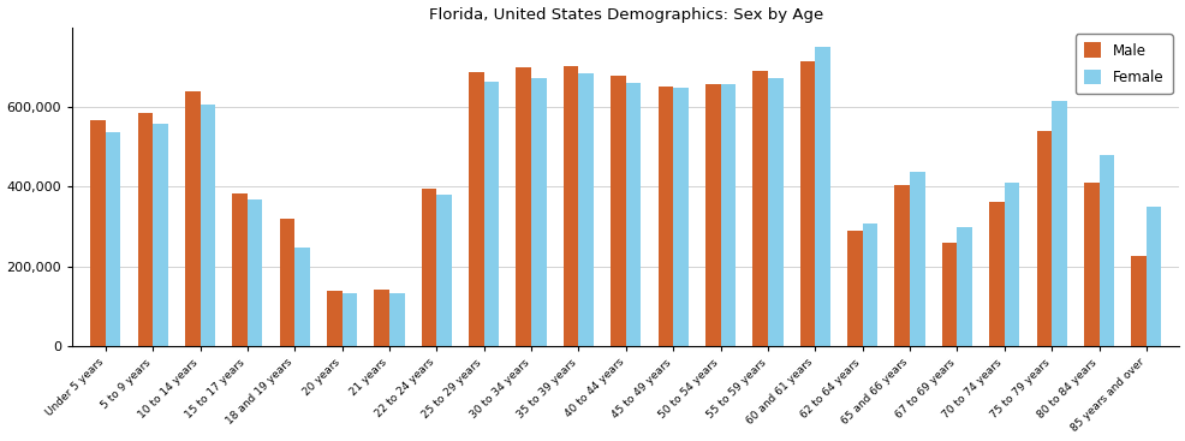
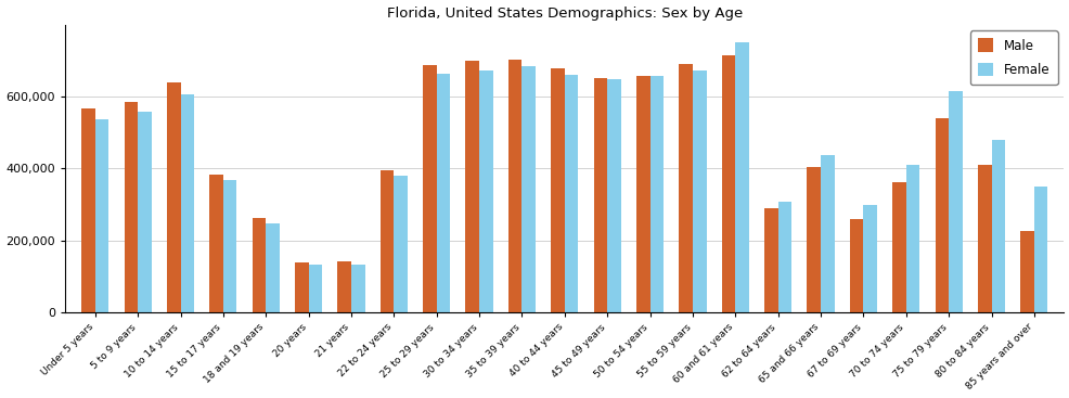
Male/18 and 19 years: 320,000 -> 262,000
